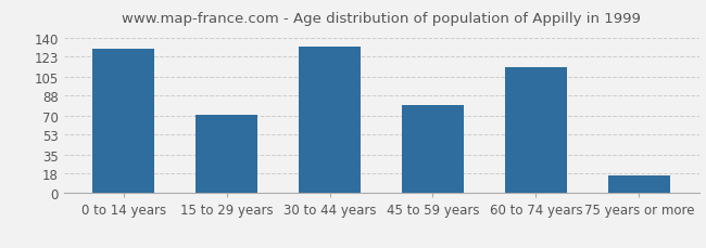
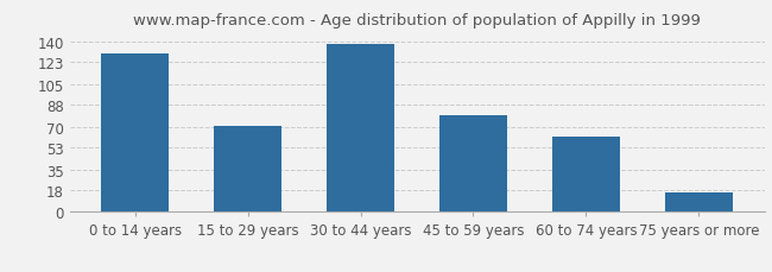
30 to 44 years: 132 -> 138
60 to 74 years: 113 -> 62
